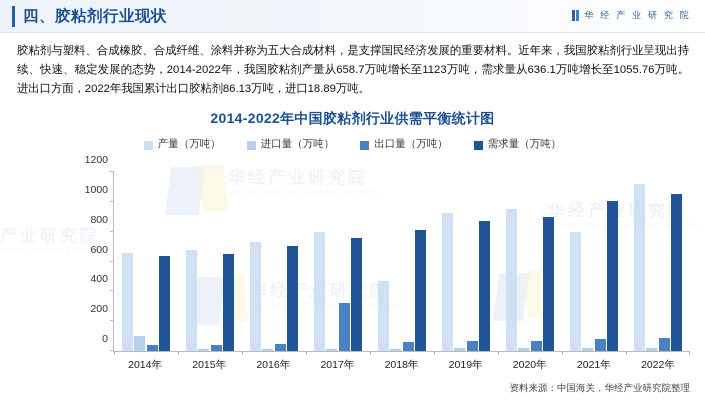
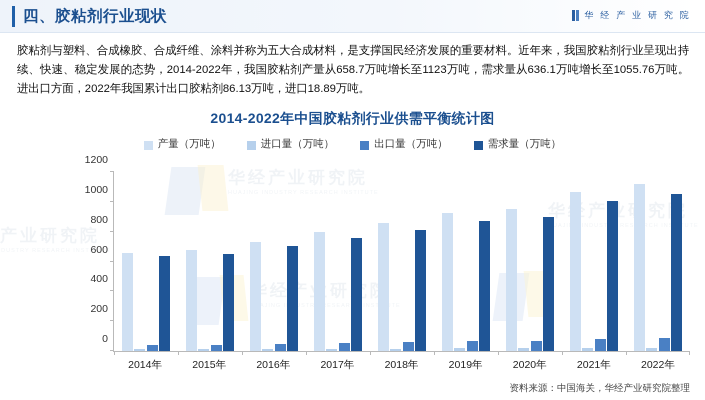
进口量（万吨）/2014年: 100 -> 10
出口量（万吨）/2017年: 320 -> 50
产量（万吨）/2018年: 470 -> 860
产量（万吨）/2021年: 800 -> 1070
